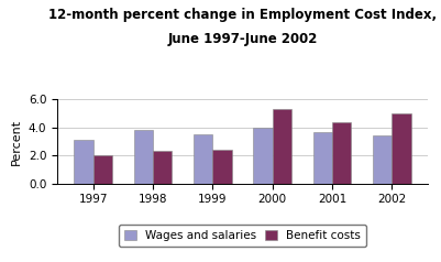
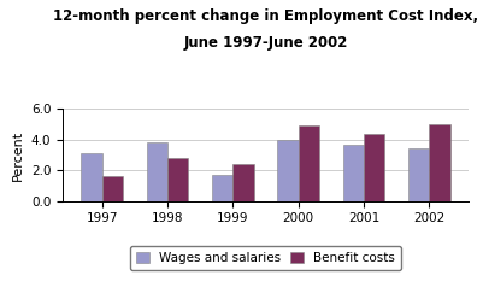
Benefit costs/1997: 2.0 -> 1.6
Benefit costs/1998: 2.4 -> 2.8
Wages and salaries/1999: 3.5 -> 1.7
Benefit costs/2000: 5.3 -> 4.9
